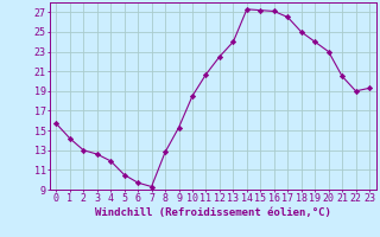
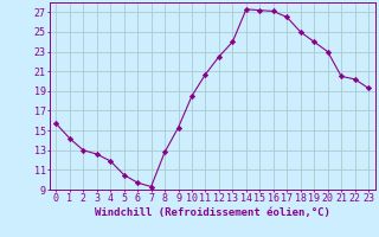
22: 19.0 -> 20.2
